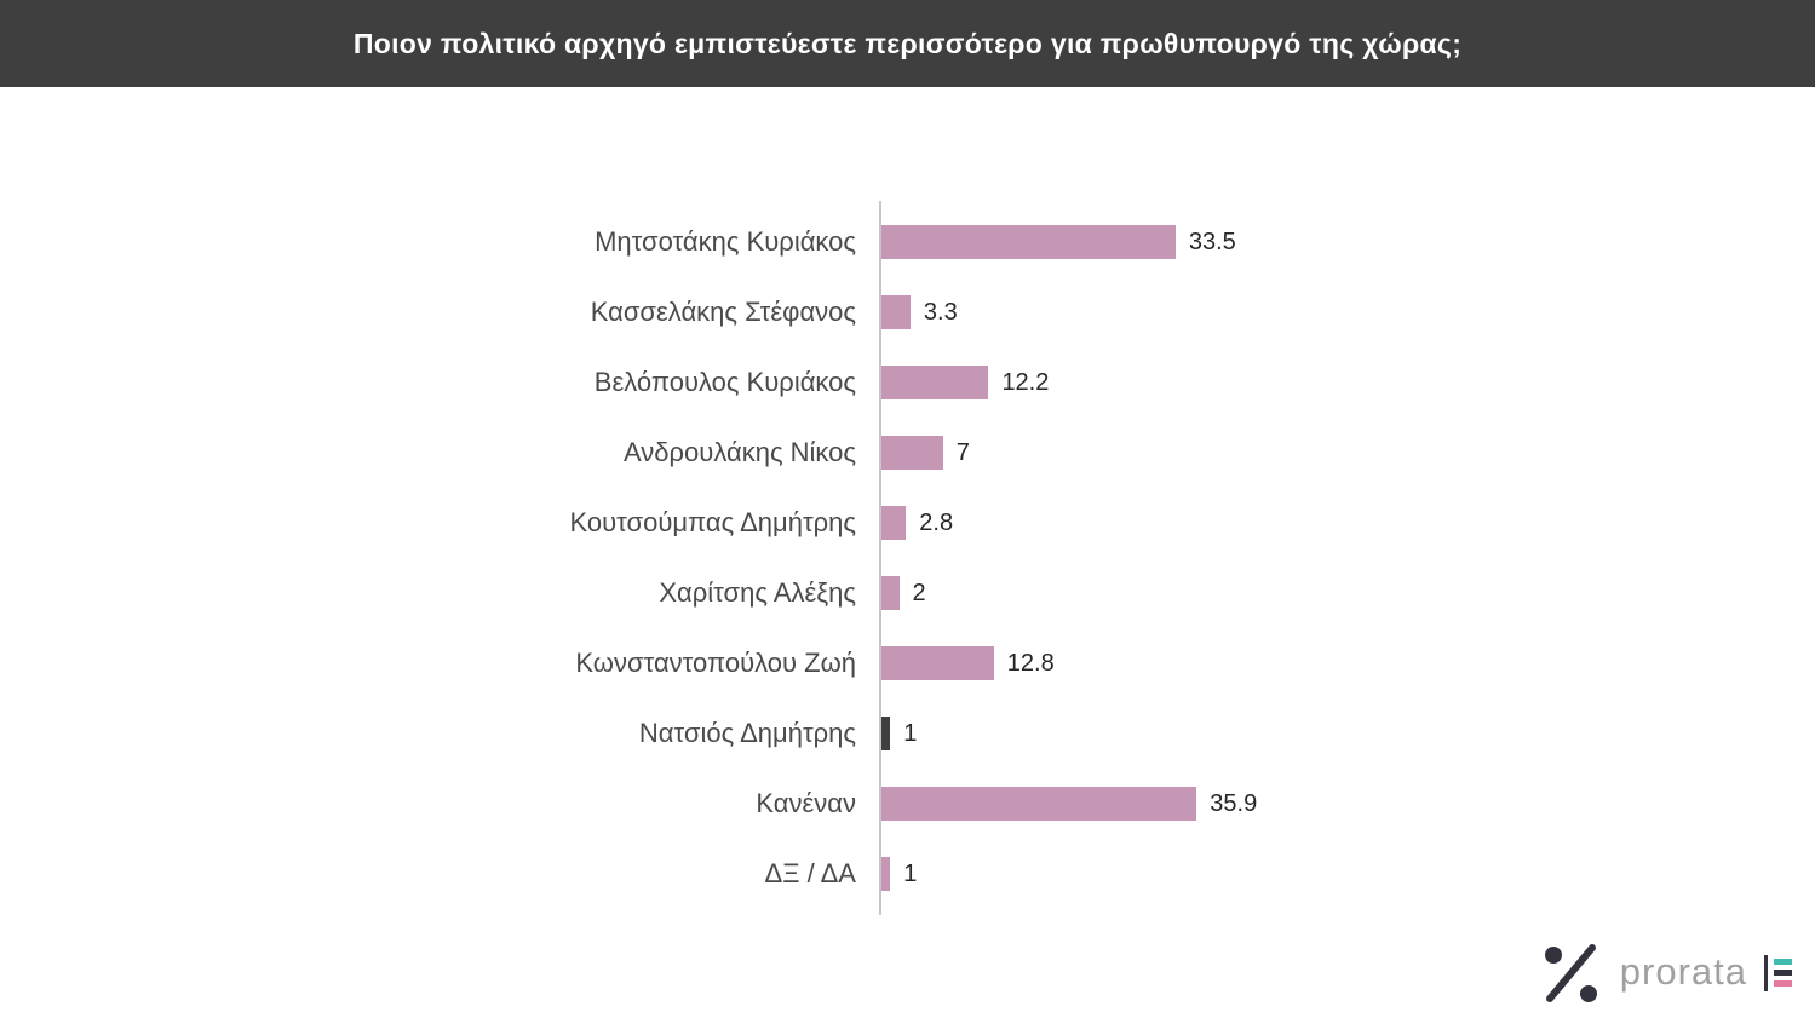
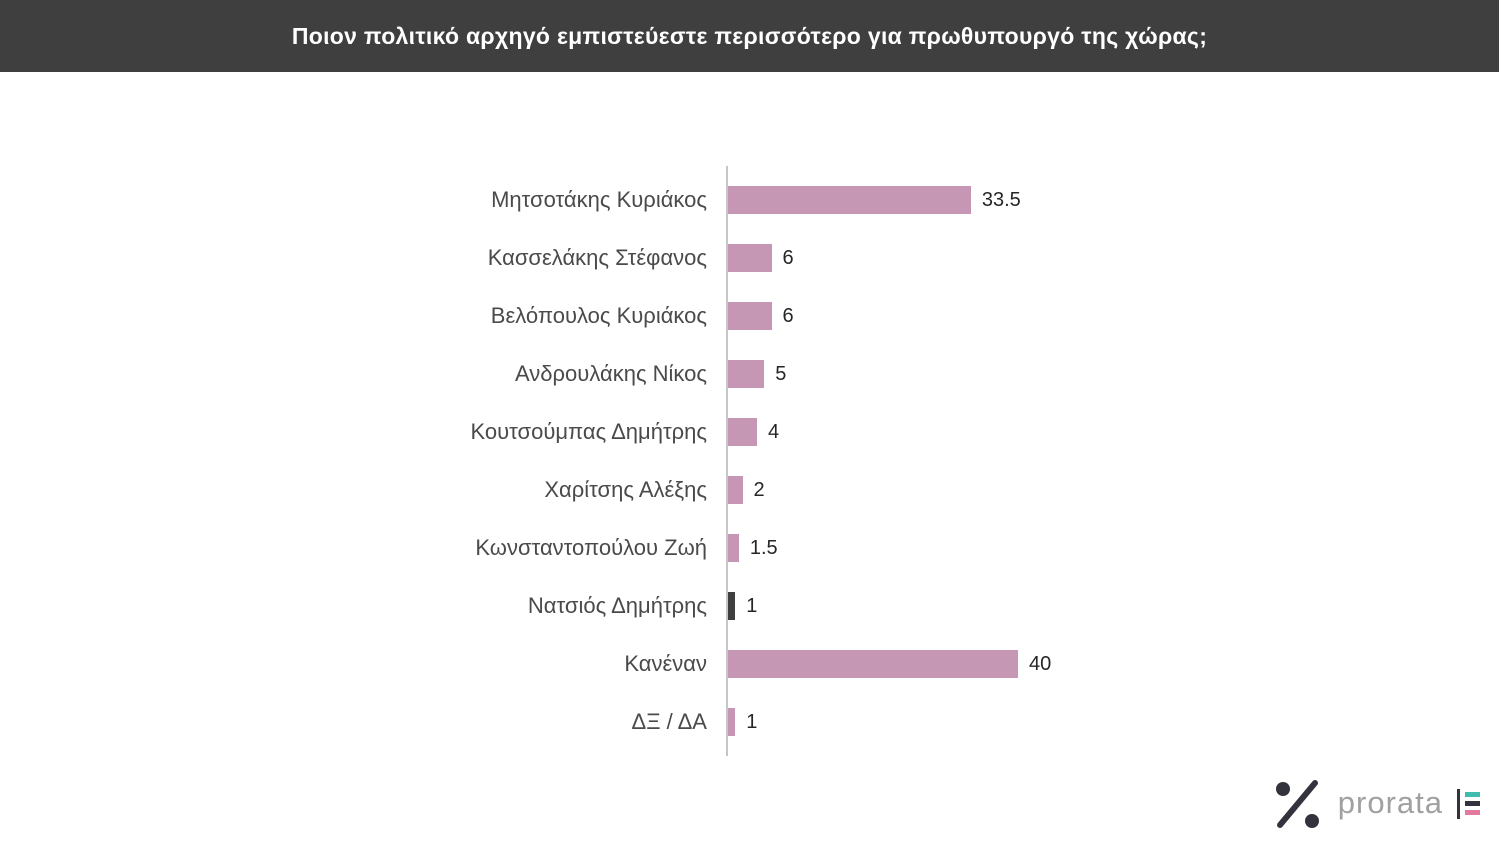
Κασσελάκης Στέφανος: 3.3 -> 6
Βελόπουλος Κυριάκος: 12.2 -> 6
Ανδρουλάκης Νίκος: 7 -> 5
Κουτσούμπας Δημήτρης: 2.8 -> 4
Κωνσταντοπούλου Ζωή: 12.8 -> 1.5
Κανέναν: 35.9 -> 40
